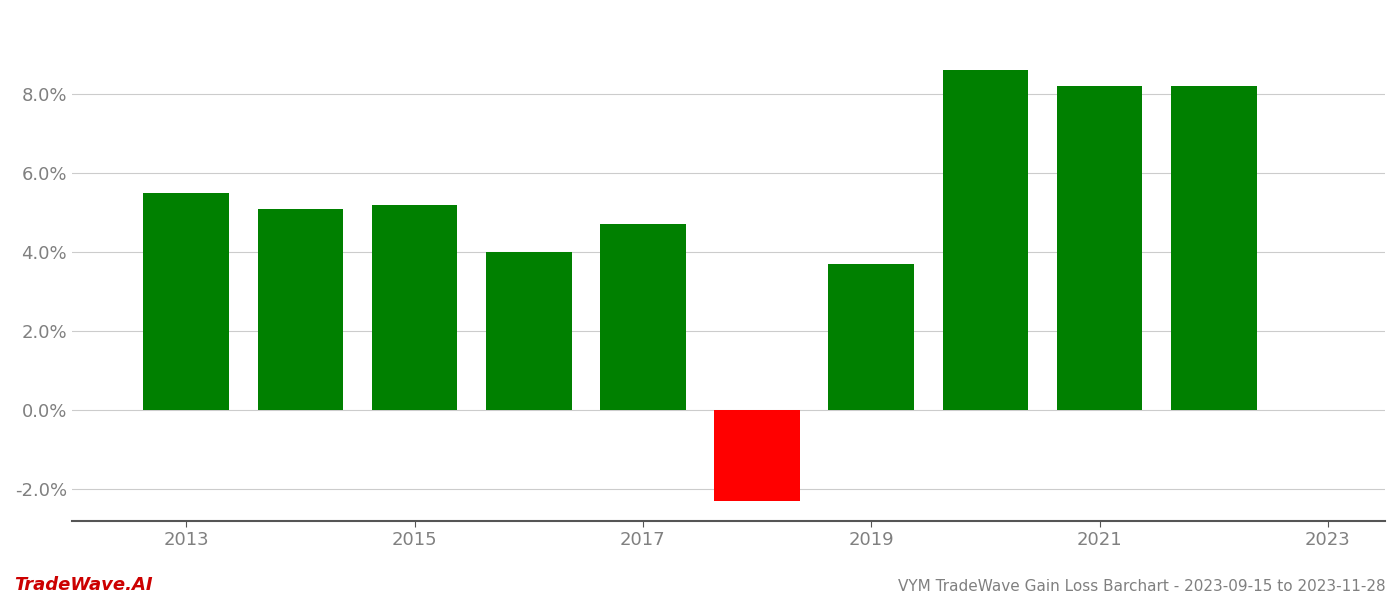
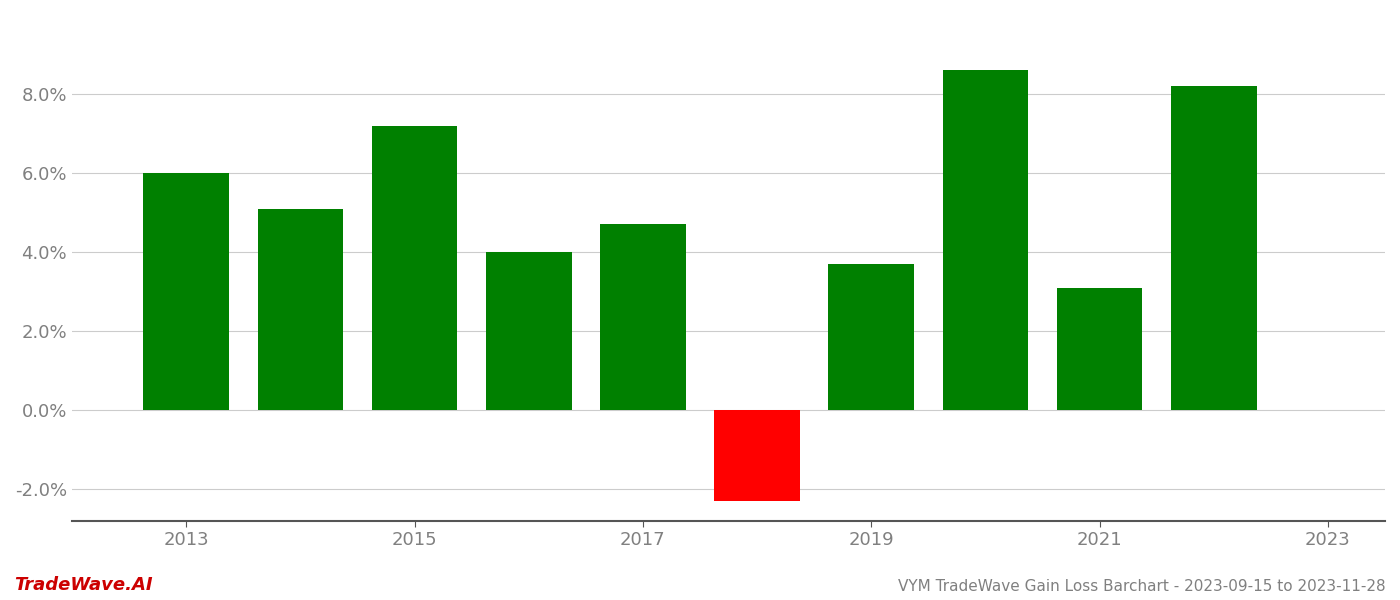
2013: 5.5% -> 6.0%
2015: 5.2% -> 7.2%
2021: 8.2% -> 3.1%
